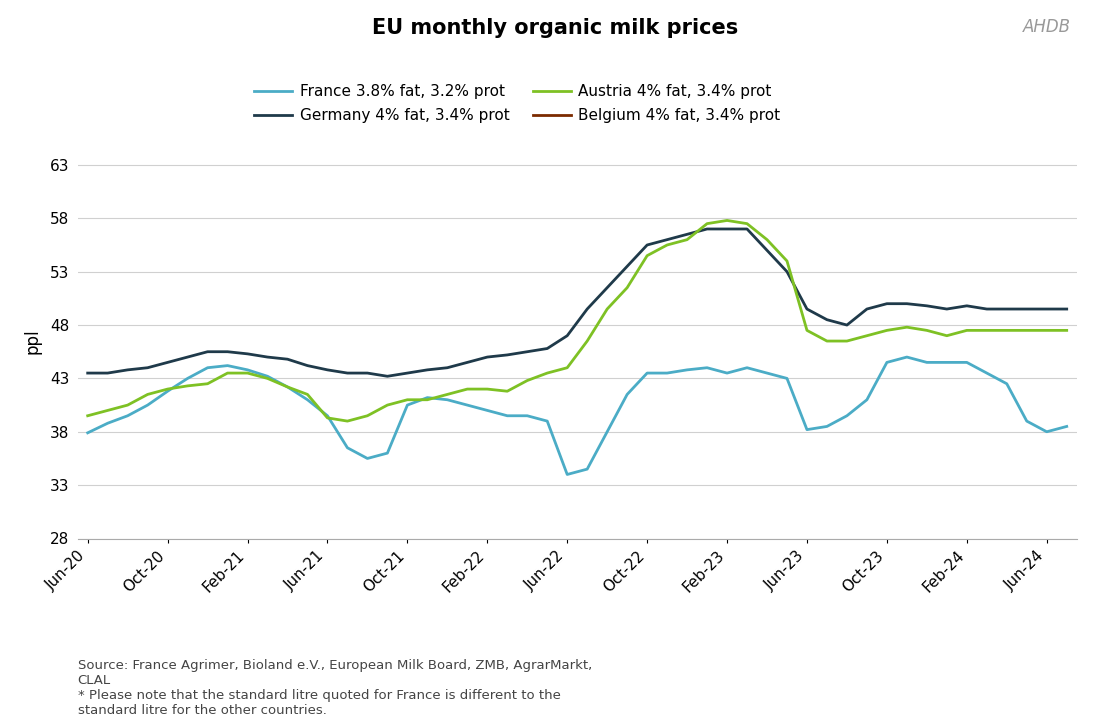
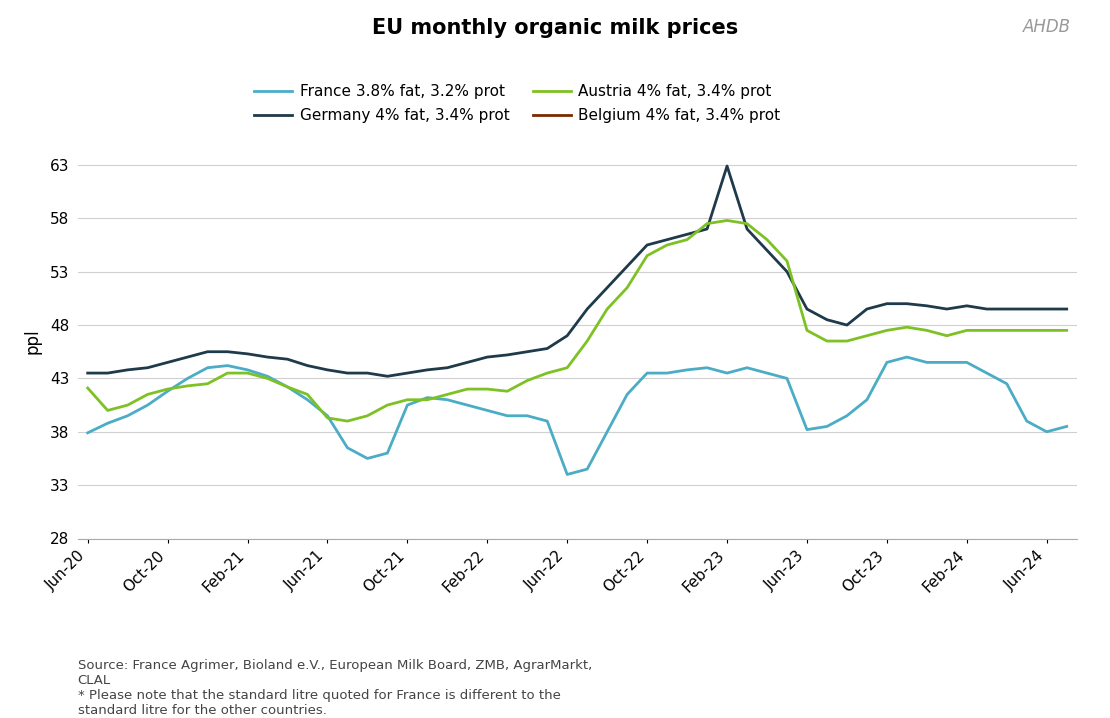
Austria 4% fat, 3.4% prot/Jun-20: 39.5 -> 42.1
Germany 4% fat, 3.4% prot/Feb-23: 57.0 -> 62.9
